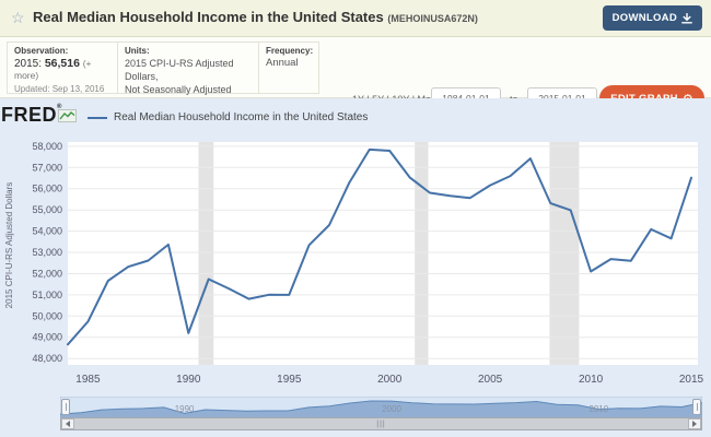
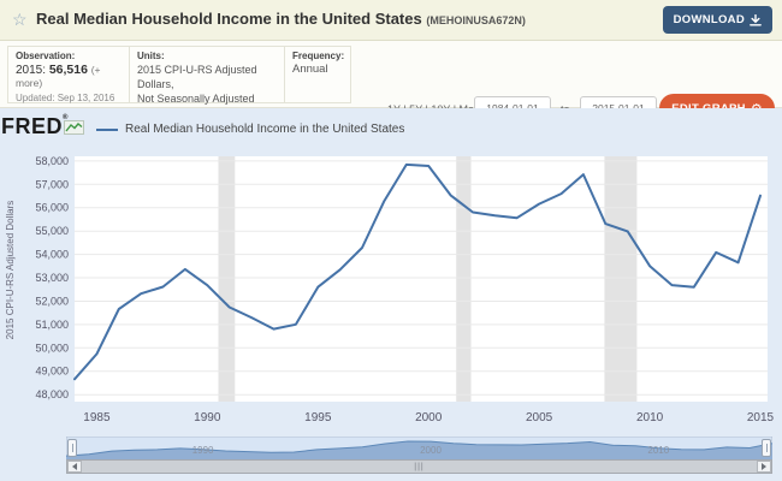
1990: 49200 -> 52700
1995: 51000 -> 52600
2010: 52100 -> 53500
